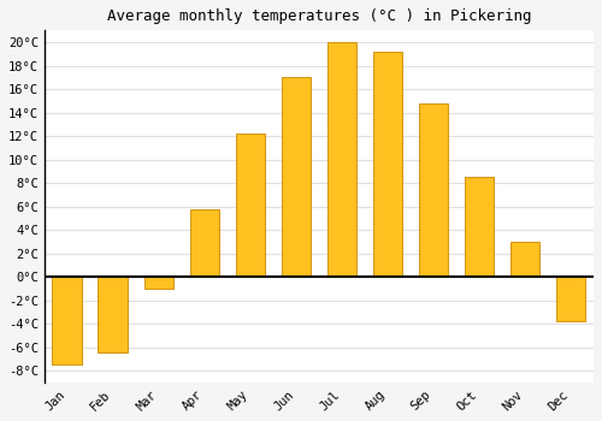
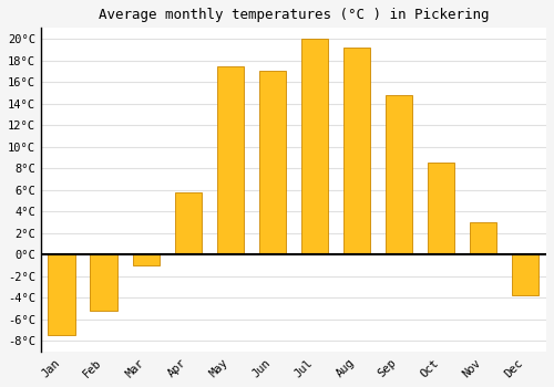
Feb: -6.5°C -> -5.2°C
May: 12.2°C -> 17.4°C
